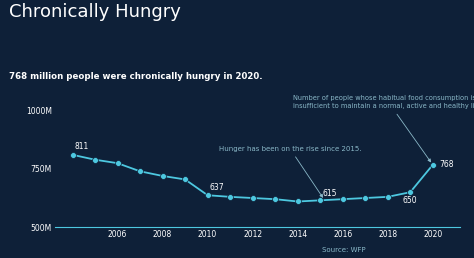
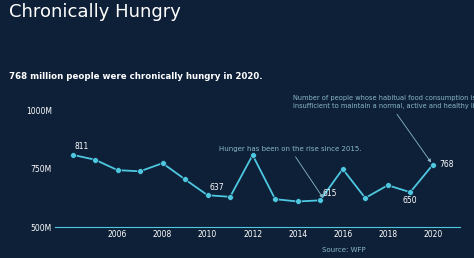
2006: 775M -> 745M
2008: 720M -> 775M
2012: 625M -> 810M
2016: 620M -> 750M
2018: 630M -> 680M
